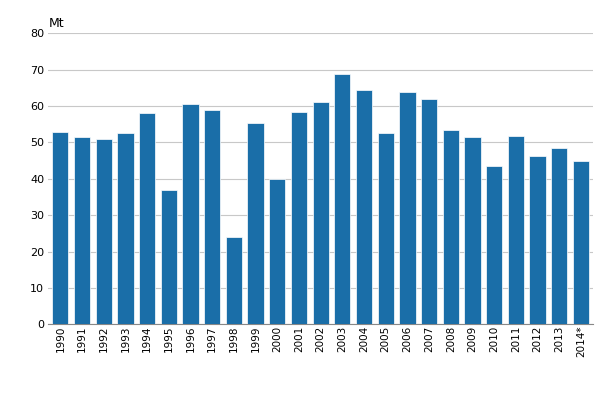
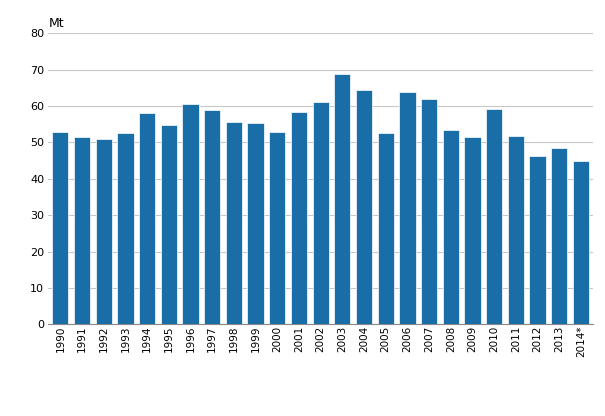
1995: 37.0 -> 54.8
1998: 24.0 -> 55.5
2000: 40.0 -> 53.0
2010: 43.5 -> 59.2
